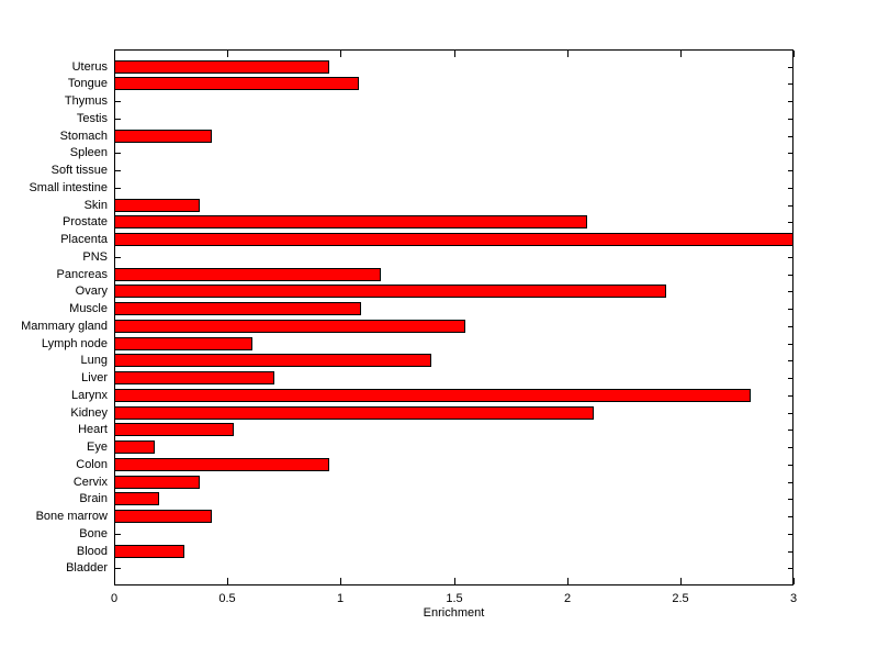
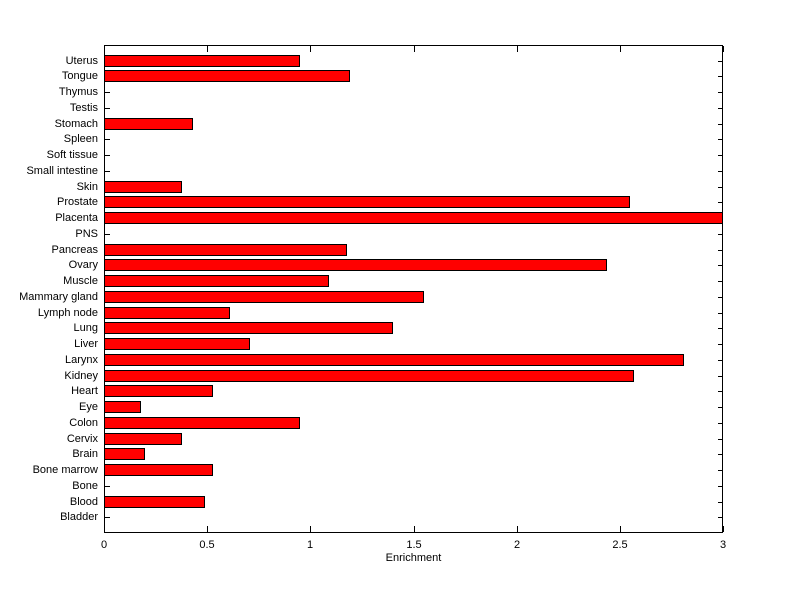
Tongue: 1.08 -> 1.19
Prostate: 2.09 -> 2.55
Kidney: 2.12 -> 2.57
Bone marrow: 0.43 -> 0.53
Blood: 0.31 -> 0.49
